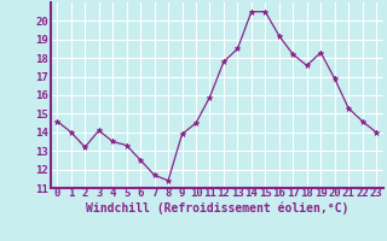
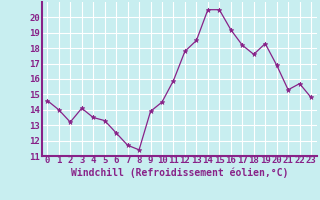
22: 14.6 -> 15.7
23: 14.0 -> 14.8
